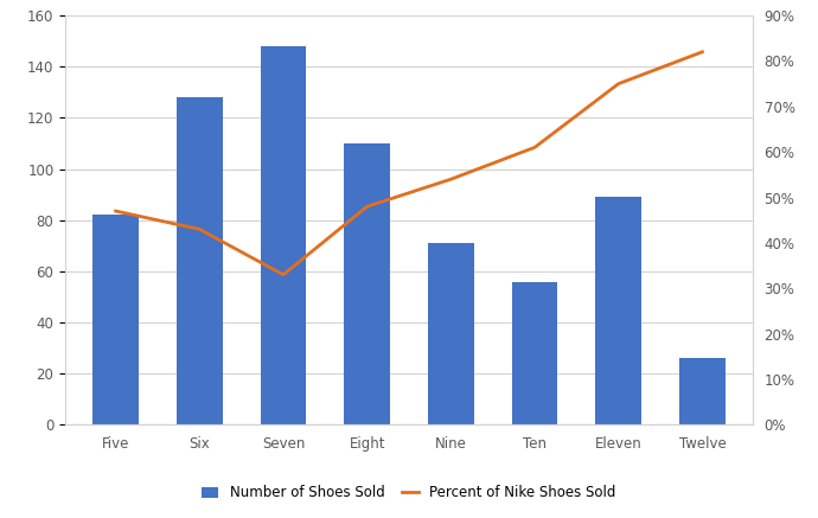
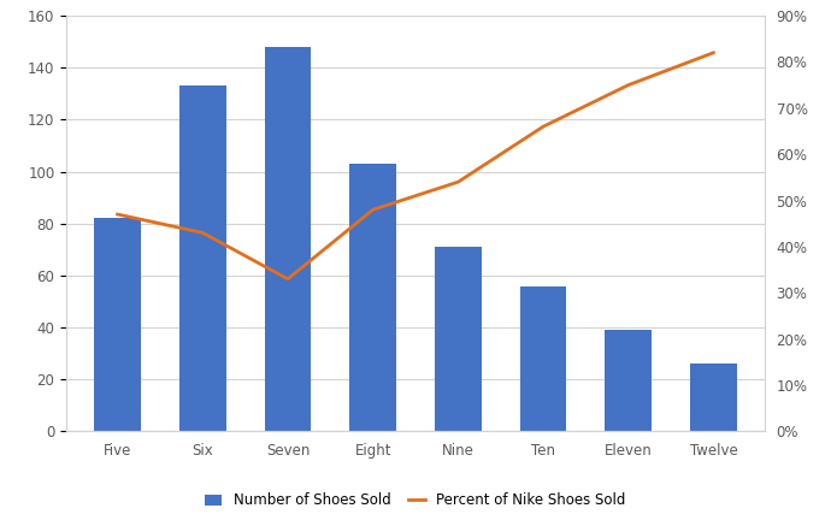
Number of Shoes Sold/Six: 128 -> 133
Number of Shoes Sold/Eight: 110 -> 103
Percent of Nike Shoes Sold/Ten: 61% -> 66%
Number of Shoes Sold/Eleven: 89 -> 39
